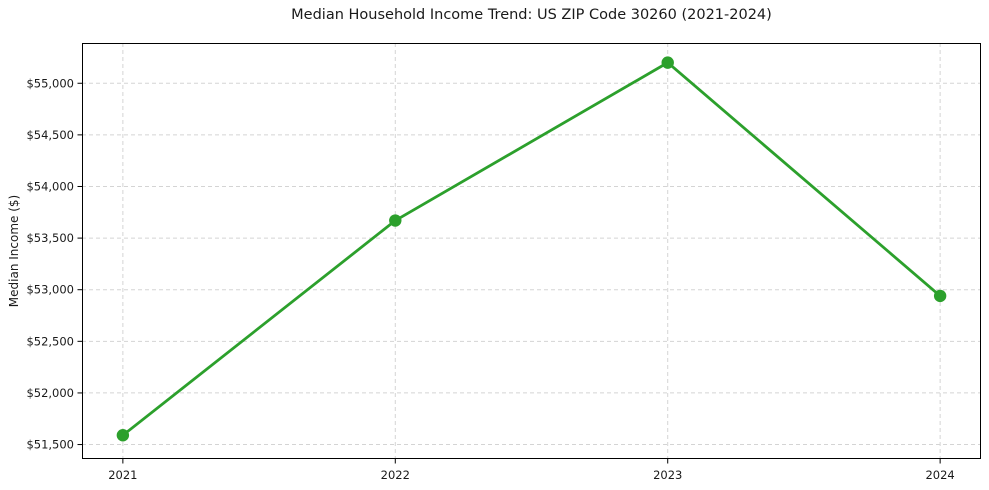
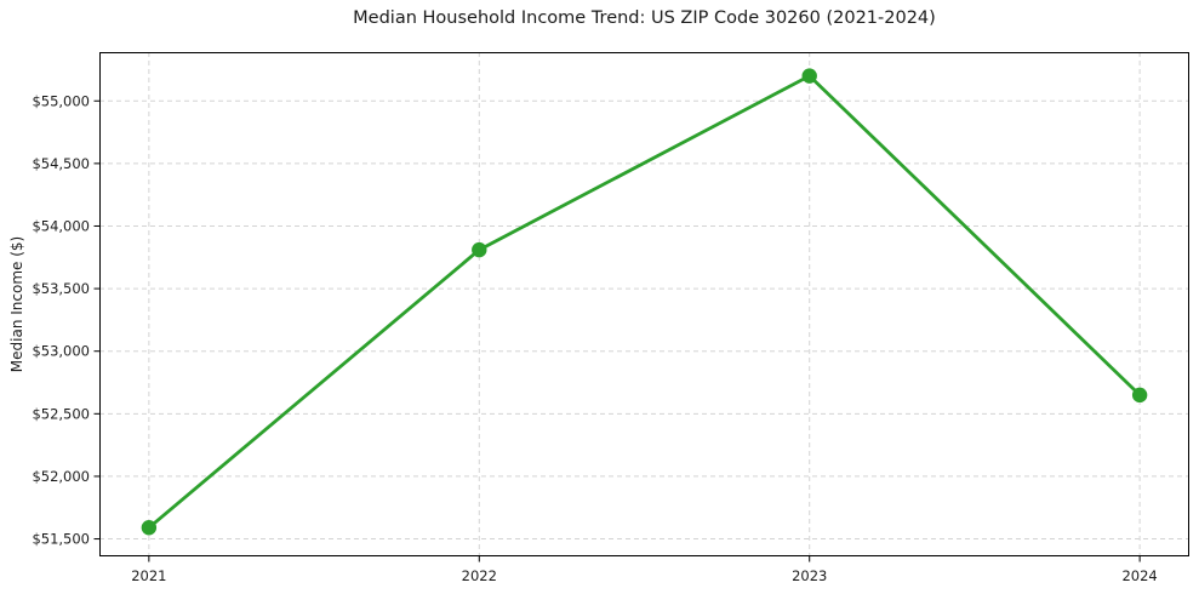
2022: $53670 -> $53810
2024: $52940 -> $52650
